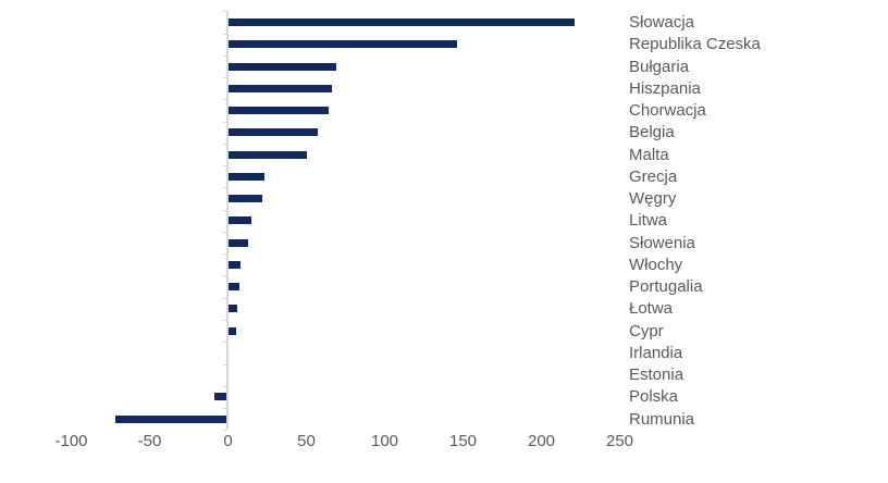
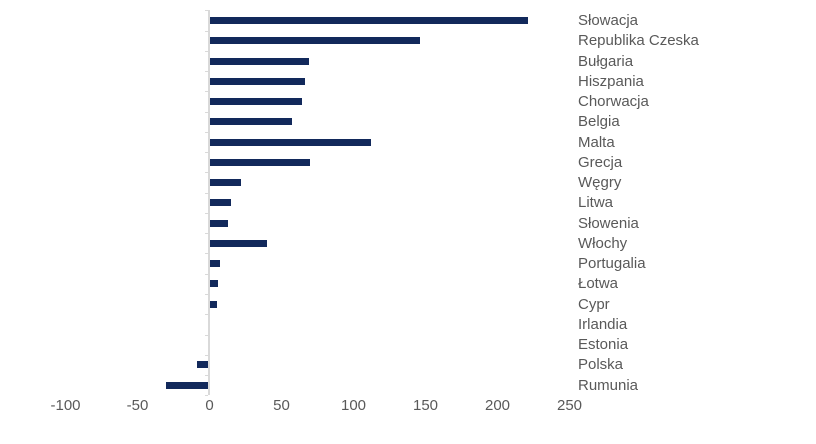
Malta: 50 -> 112
Grecja: 23 -> 70
Włochy: 8 -> 40
Rumunia: -72 -> -30
